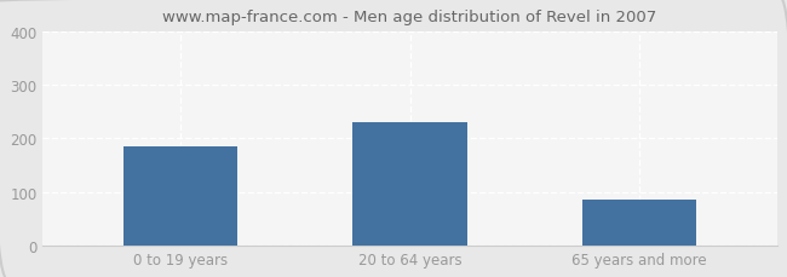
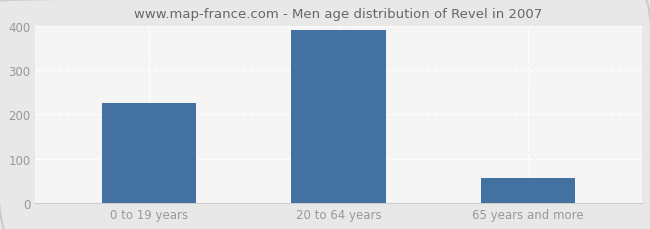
0 to 19 years: 185 -> 225
20 to 64 years: 230 -> 390
65 years and more: 85 -> 55
